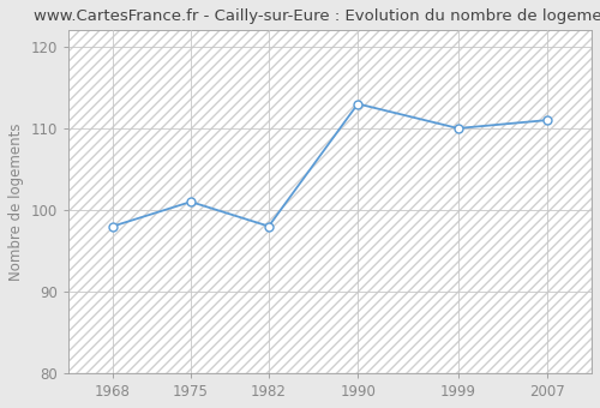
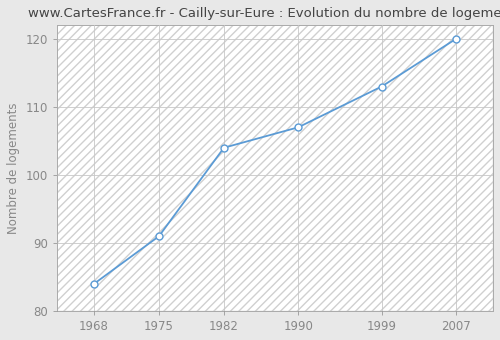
1968: 98 -> 84
1975: 101 -> 91
1982: 98 -> 104
1990: 113 -> 107
1999: 110 -> 113
2007: 111 -> 120
